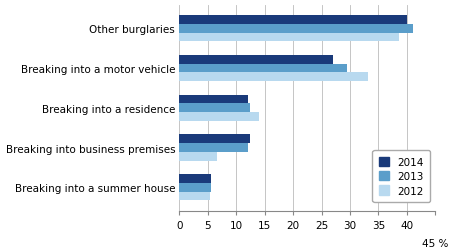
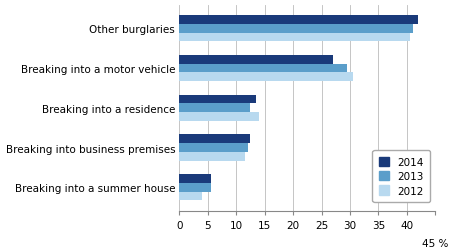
2014/Other burglaries: 40.0 -> 42.0
2012/Other burglaries: 38.6 -> 40.5
2012/Breaking into a motor vehicle: 33.2 -> 30.5
2014/Breaking into a residence: 12.0 -> 13.5
2012/Breaking into business premises: 6.6 -> 11.5
2012/Breaking into a summer house: 5.4 -> 4.0
